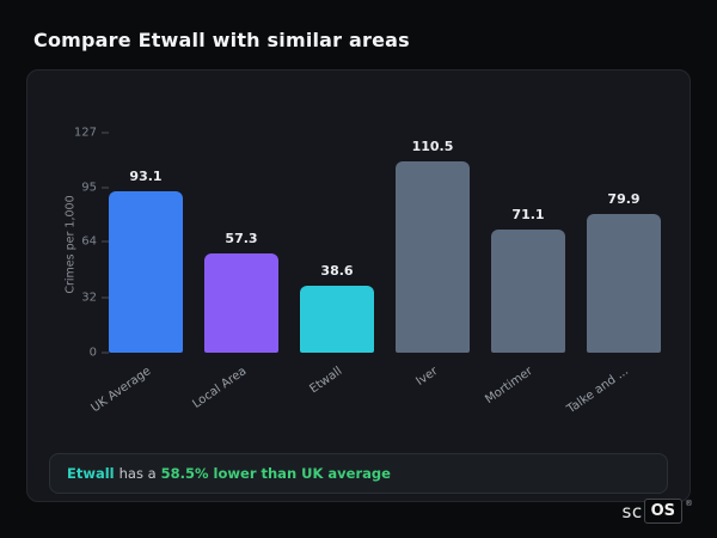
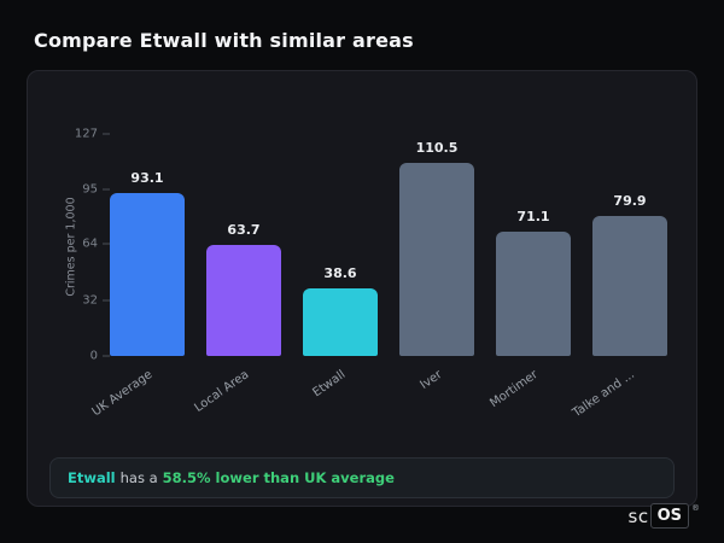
Local Area: 57.3 -> 63.7
